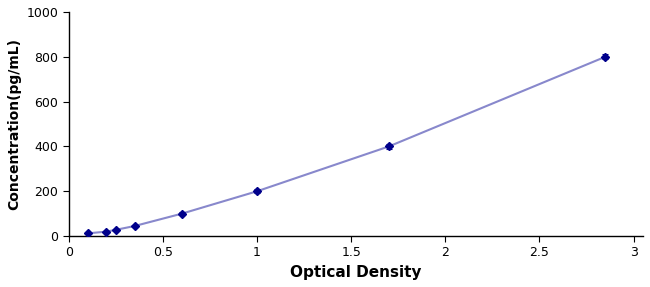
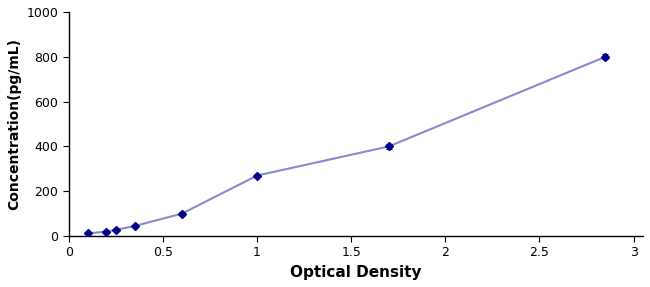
1: 200 -> 270
